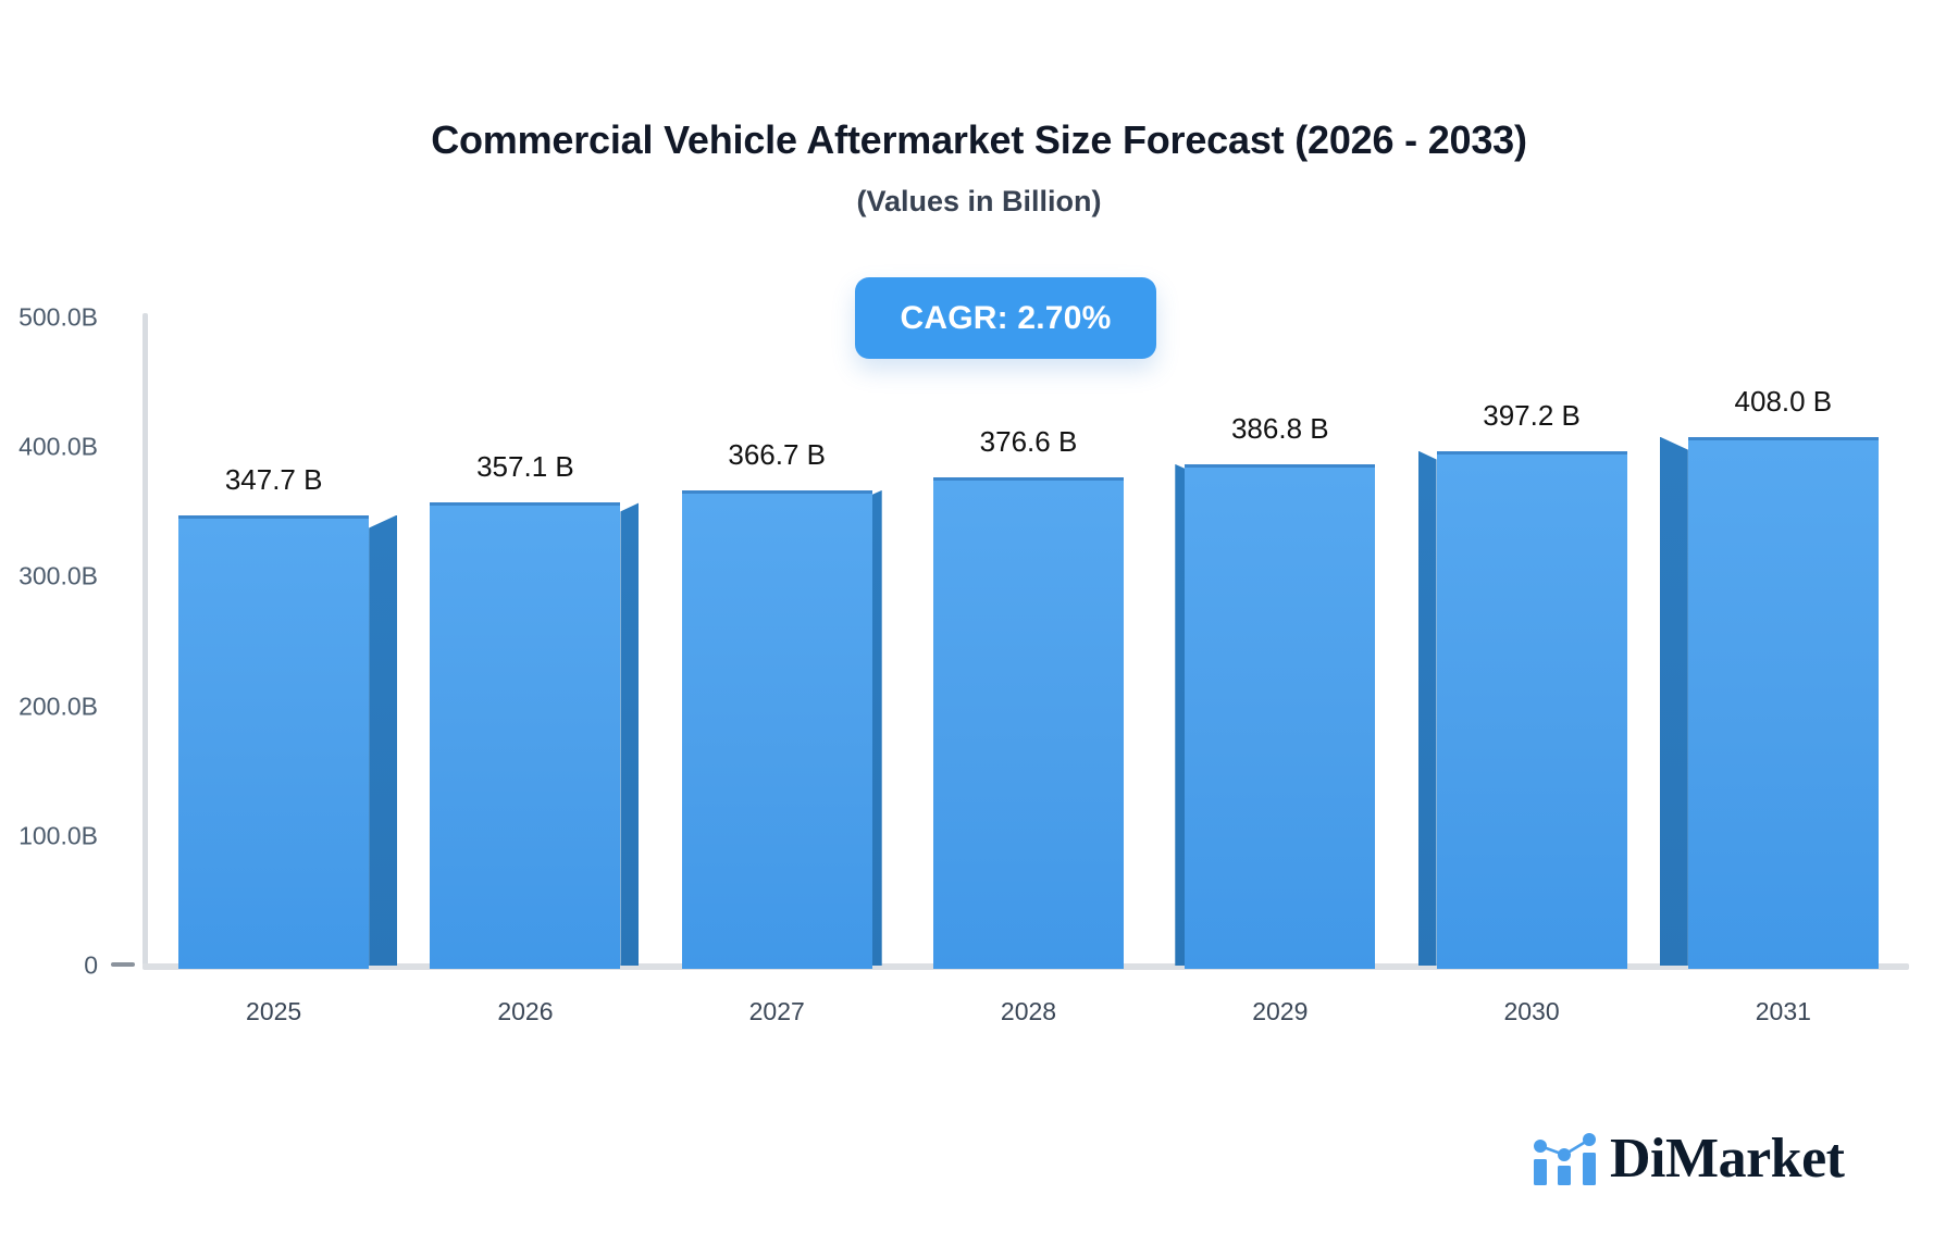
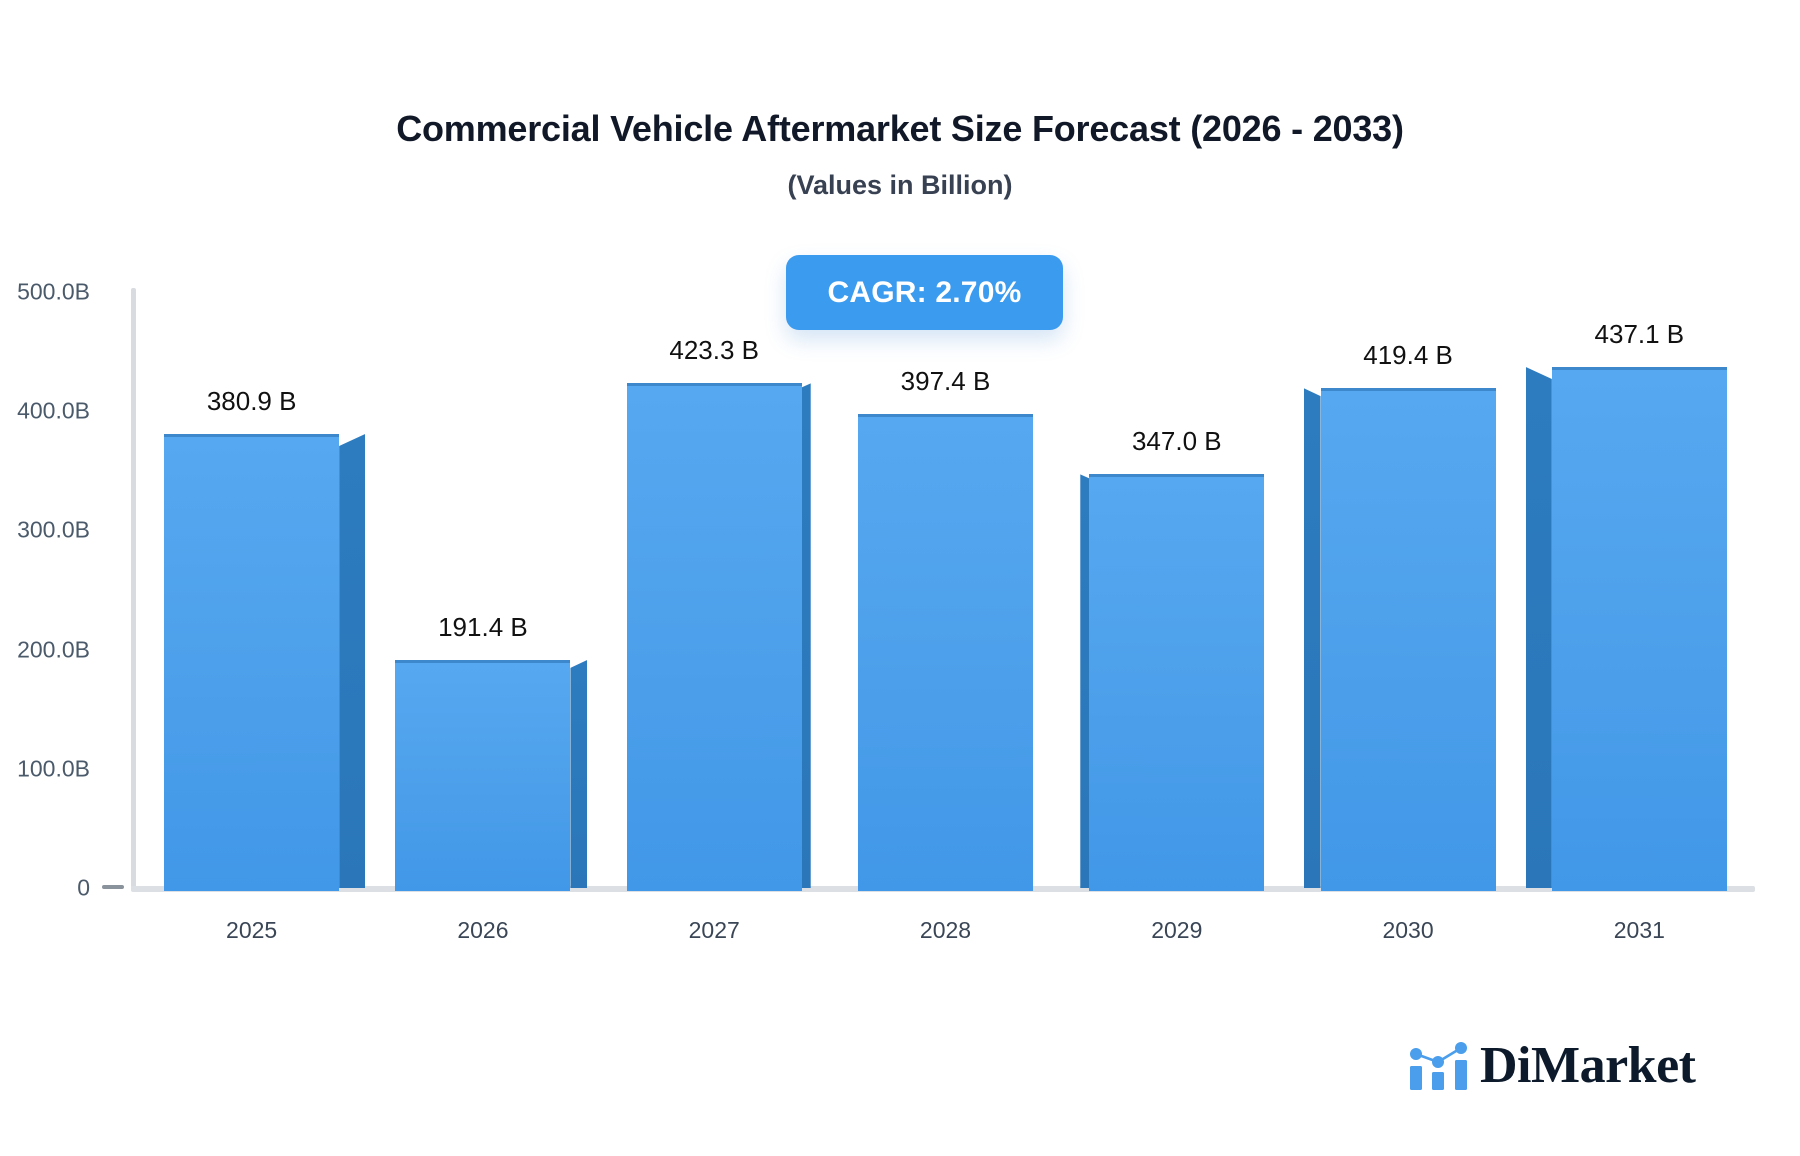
2025: 347.7 -> 380.9
2026: 357.1 -> 191.4
2027: 366.7 -> 423.3
2028: 376.6 -> 397.4
2029: 386.8 -> 347.0
2030: 397.2 -> 419.4
2031: 408.0 -> 437.1
